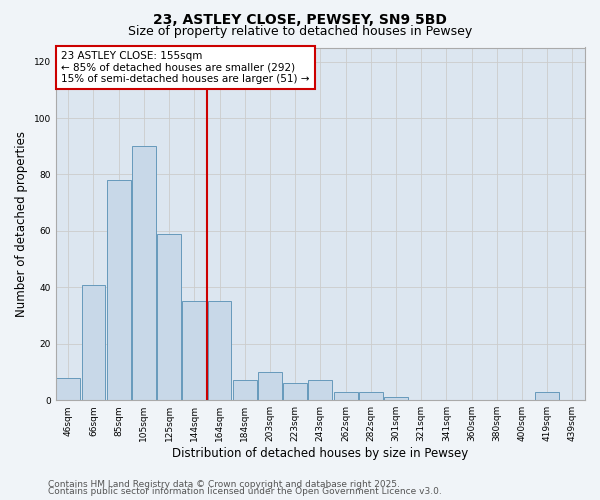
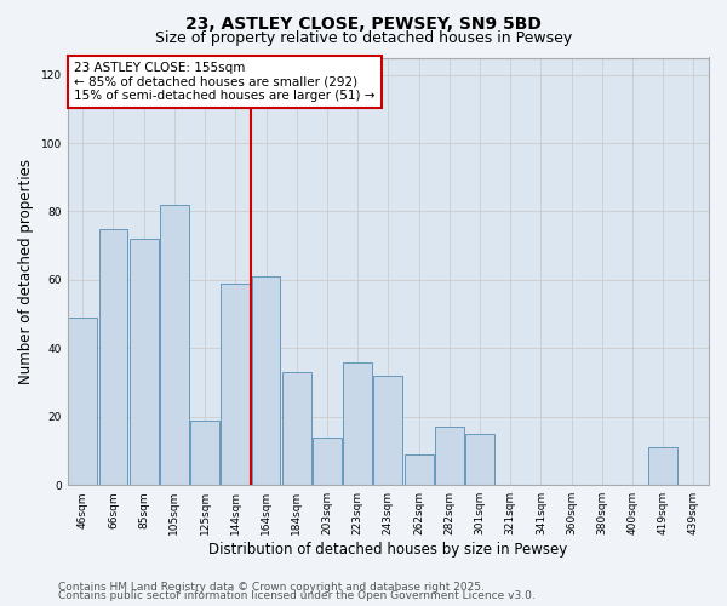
46sqm: 8 -> 49
66sqm: 41 -> 75
85sqm: 78 -> 72
105sqm: 90 -> 82
125sqm: 59 -> 19
144sqm: 35 -> 59
164sqm: 35 -> 61
184sqm: 7 -> 33
203sqm: 10 -> 14
223sqm: 6 -> 36
243sqm: 7 -> 32
262sqm: 3 -> 9
282sqm: 3 -> 17
301sqm: 1 -> 15
419sqm: 3 -> 11
